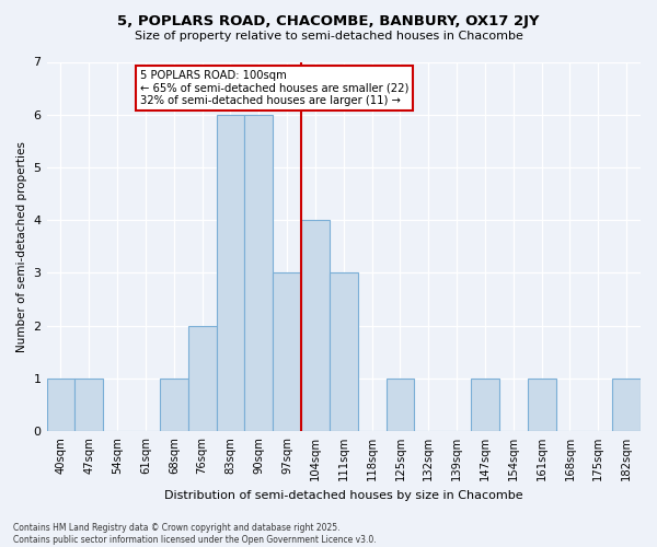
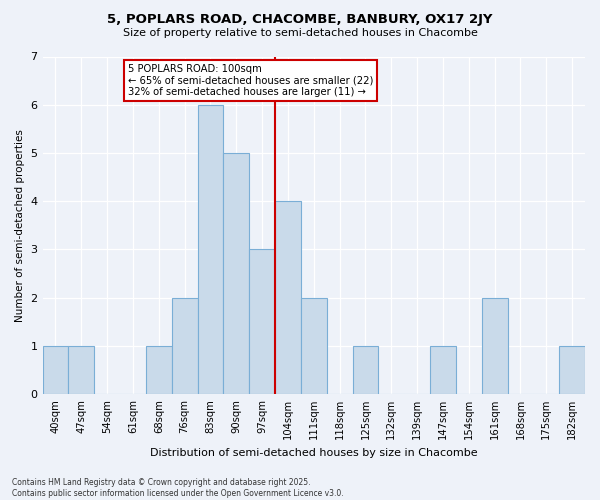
90sqm: 6 -> 5
111sqm: 3 -> 2
161sqm: 1 -> 2
